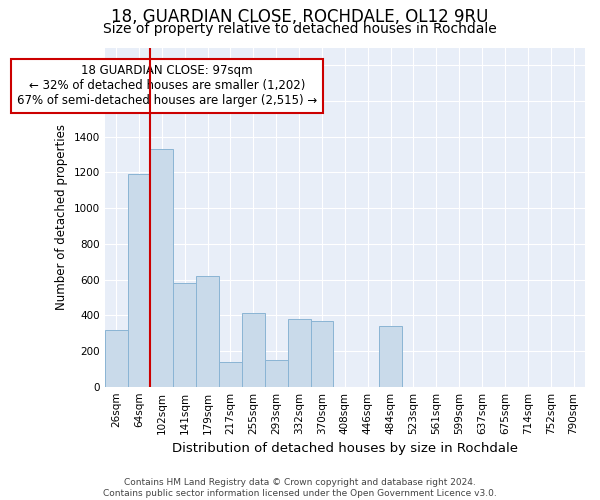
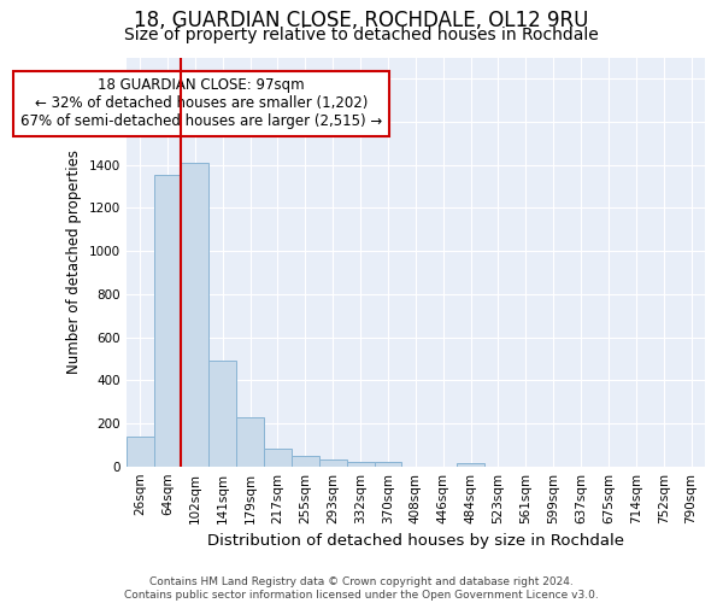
26sqm: 320 -> 140
64sqm: 1190 -> 1360
102sqm: 1330 -> 1410
141sqm: 580 -> 490
179sqm: 620 -> 230
217sqm: 140 -> 80
255sqm: 410 -> 50
293sqm: 150 -> 30
332sqm: 380 -> 20
370sqm: 370 -> 20
484sqm: 340 -> 20
